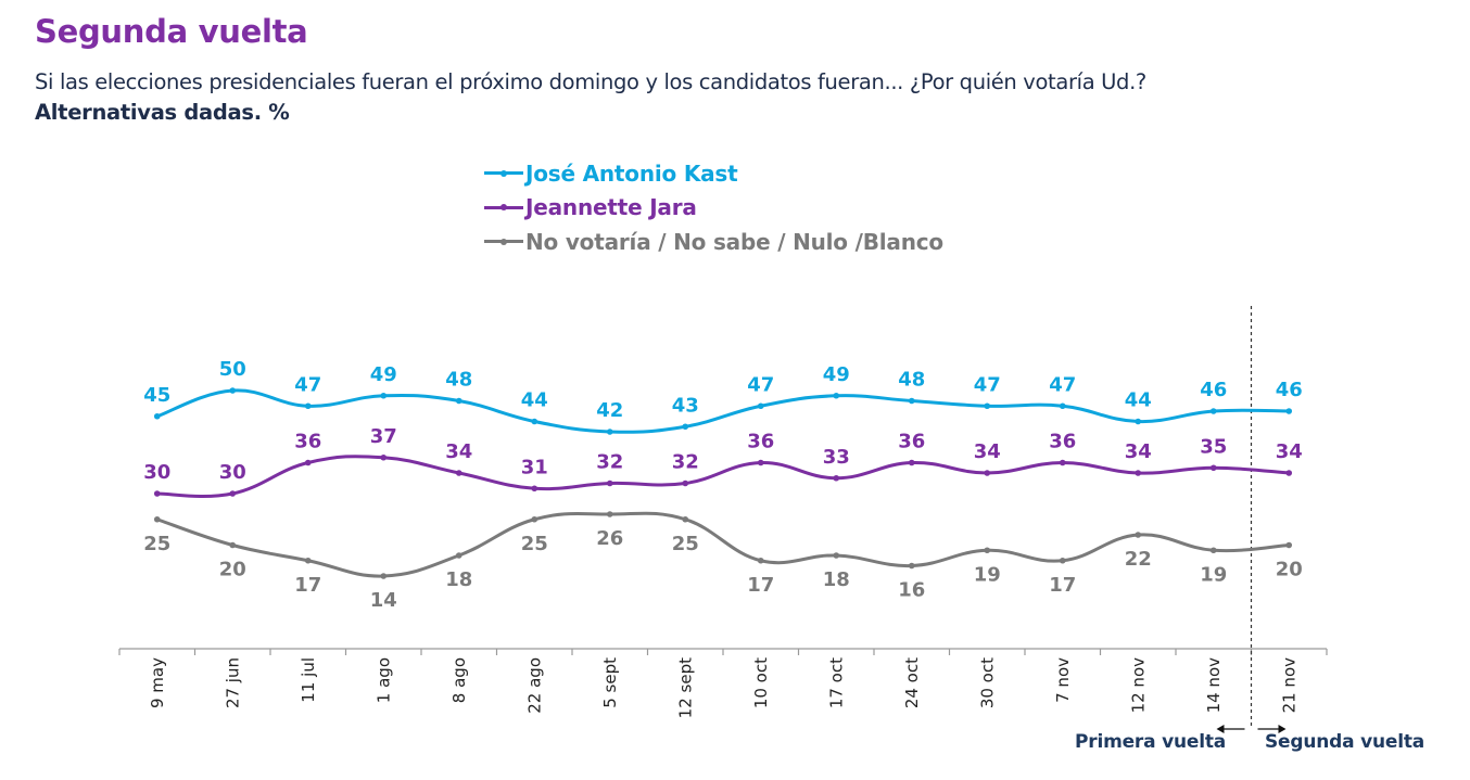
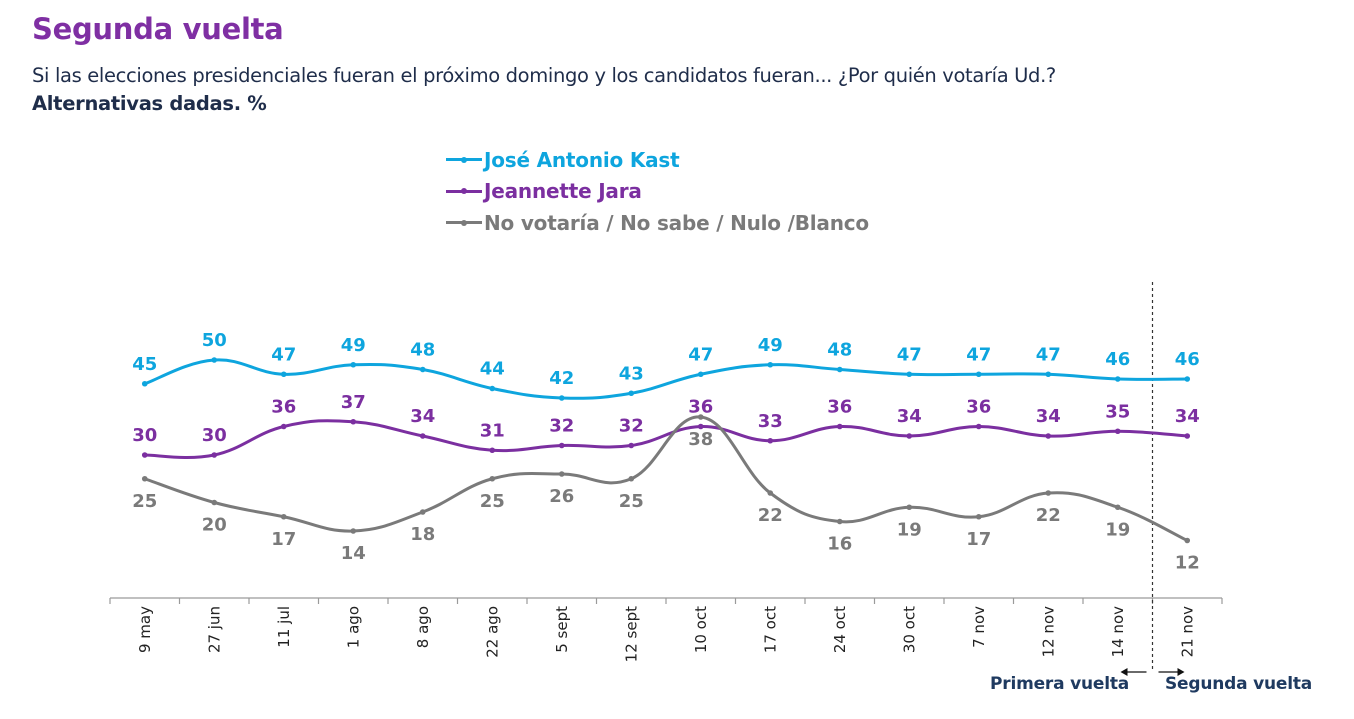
No votaría / No sabe / Nulo /Blanco/10 oct: 17 -> 38
No votaría / No sabe / Nulo /Blanco/17 oct: 18 -> 22
José Antonio Kast/12 nov: 44 -> 47
No votaría / No sabe / Nulo /Blanco/21 nov: 20 -> 12
